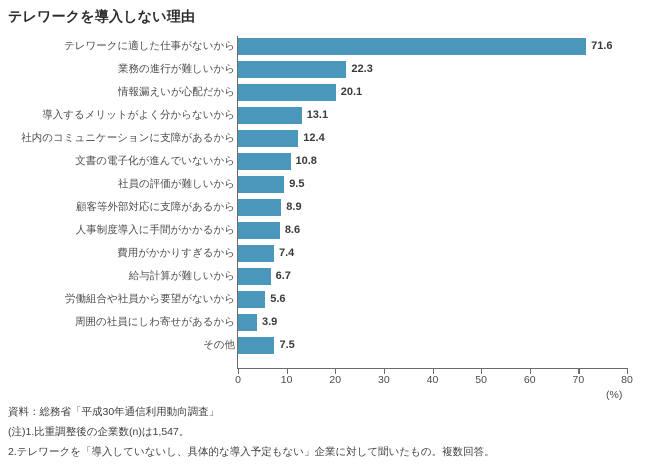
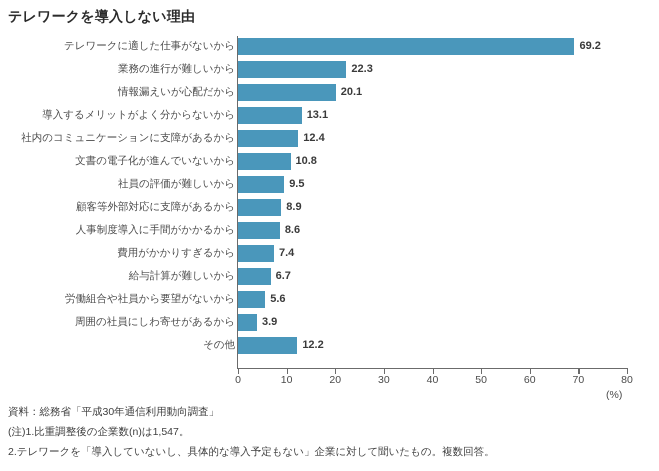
テレワークに適した仕事がないから: 71.6 -> 69.2
その他: 7.5 -> 12.2
